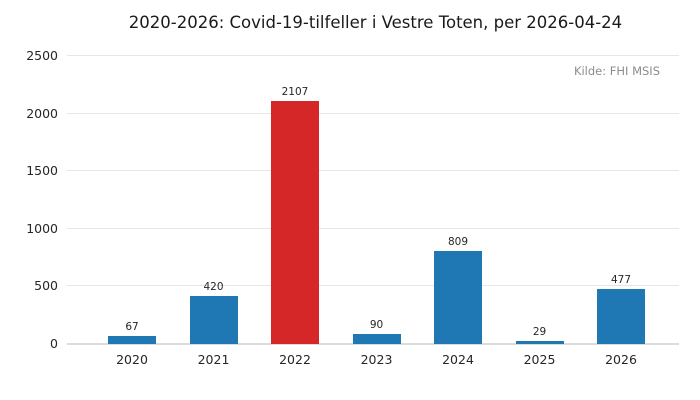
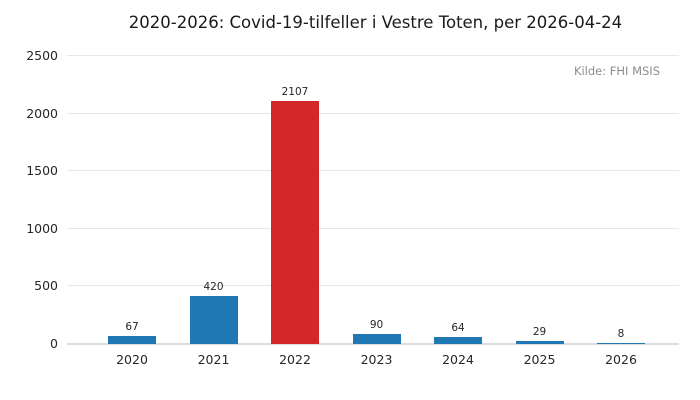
2024: 809 -> 64
2026: 477 -> 8
